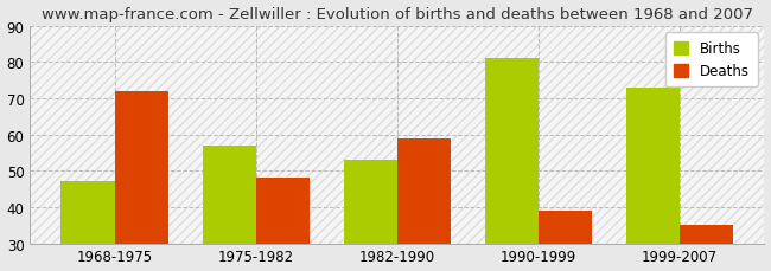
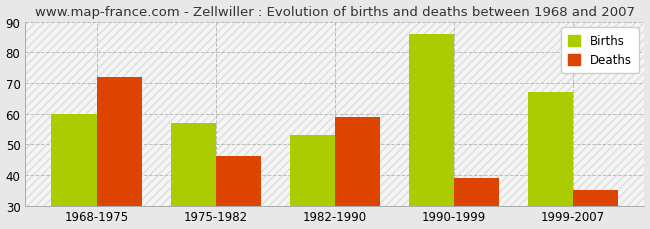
Births/1968-1975: 47 -> 60
Deaths/1975-1982: 48 -> 46
Births/1990-1999: 81 -> 86
Births/1999-2007: 73 -> 67
